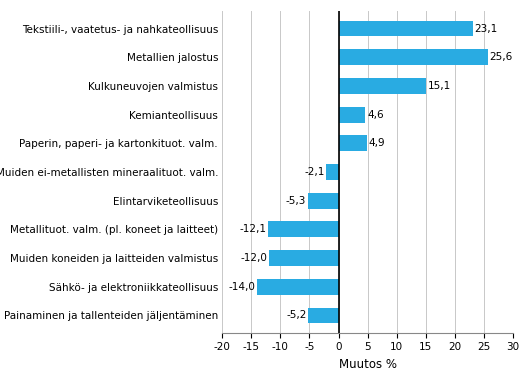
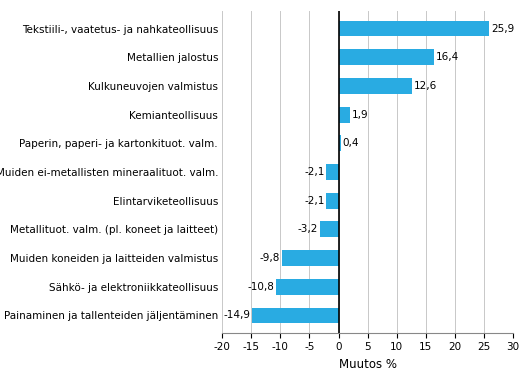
Tekstiili-, vaatetus- ja nahkateollisuus: 23,1 -> 25,9
Metallien jalostus: 25,6 -> 16,4
Kulkuneuvojen valmistus: 15,1 -> 12,6
Kemianteollisuus: 4,6 -> 1,9
Paperin, paperi- ja kartonkituot. valm.: 4,9 -> 0,4
Elintarviketeollisuus: -5,3 -> -2,1
Metallituot. valm. (pl. koneet ja laitteet): -12,1 -> -3,2
Muiden koneiden ja laitteiden valmistus: -12,0 -> -9,8
Sähkö- ja elektroniikkateollisuus: -14,0 -> -10,8
Painaminen ja tallenteiden jäljentäminen: -5,2 -> -14,9
